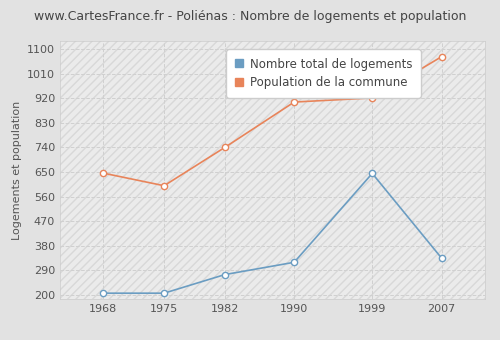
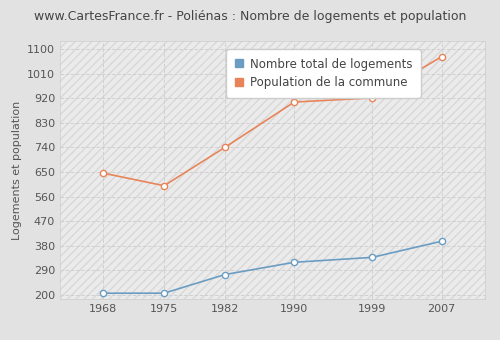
Nombre total de logements/1999: 645 -> 338
Nombre total de logements/2007: 335 -> 397
